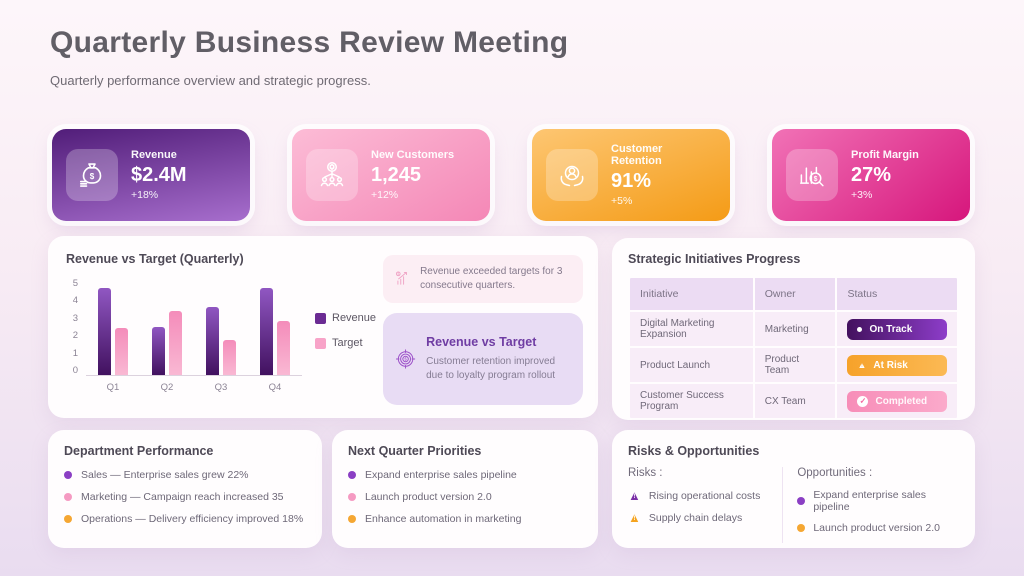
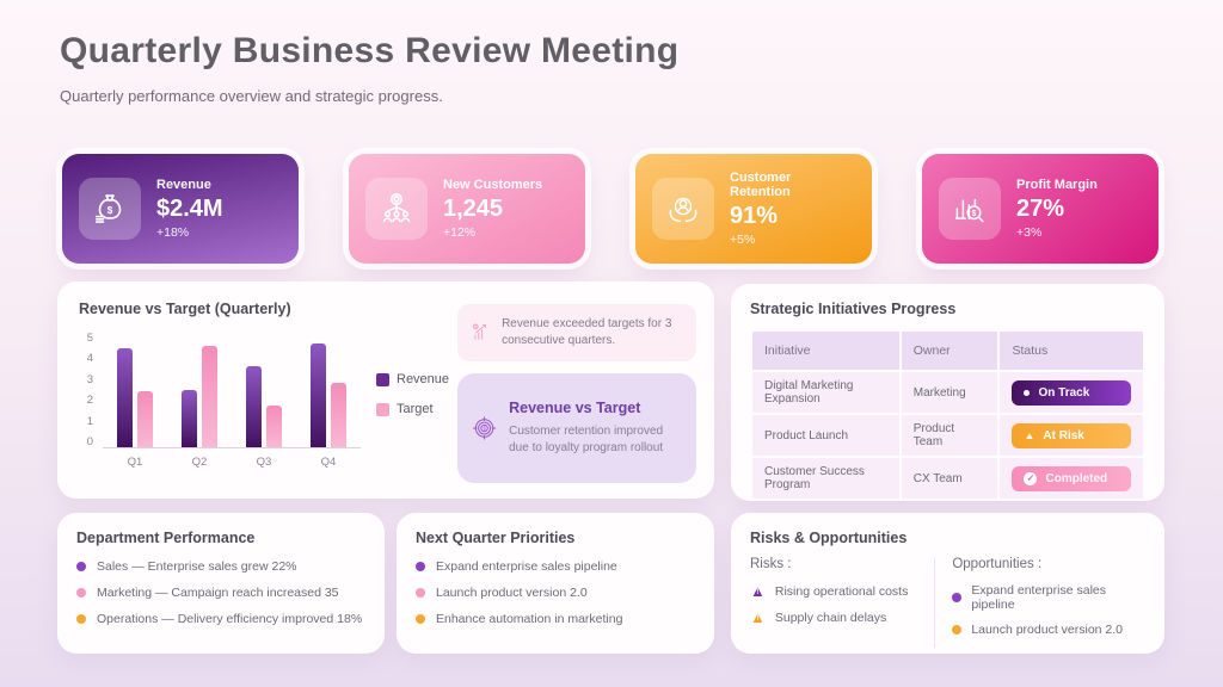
Revenue/Q1: 4.5 -> 4.3
Target/Q2: 3.3 -> 4.4
